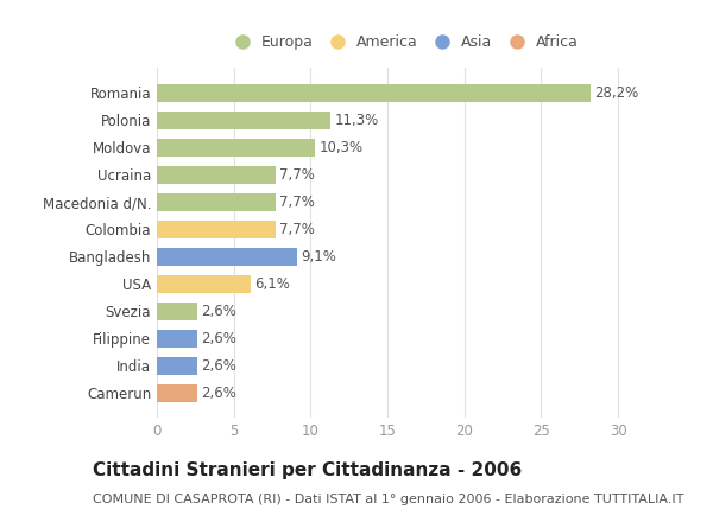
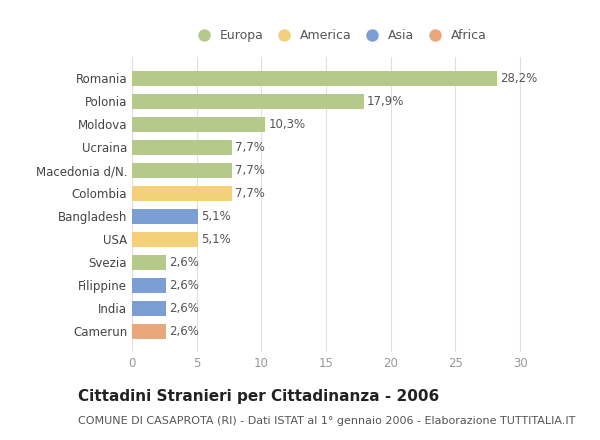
Polonia: 11,3% -> 17,9%
Bangladesh: 9,1% -> 5,1%
USA: 6,1% -> 5,1%
